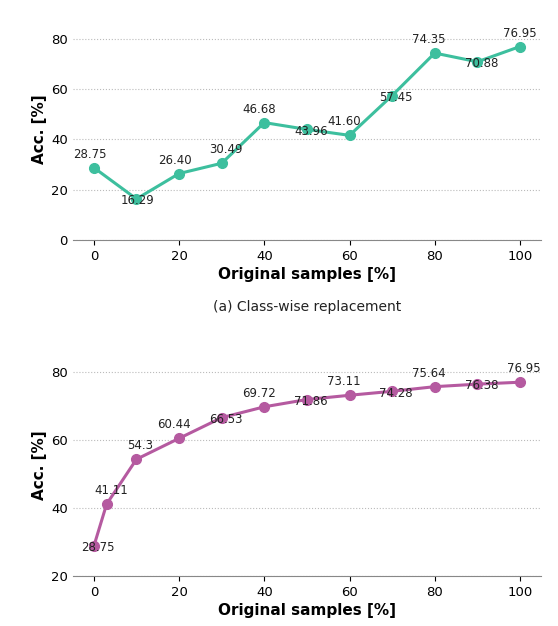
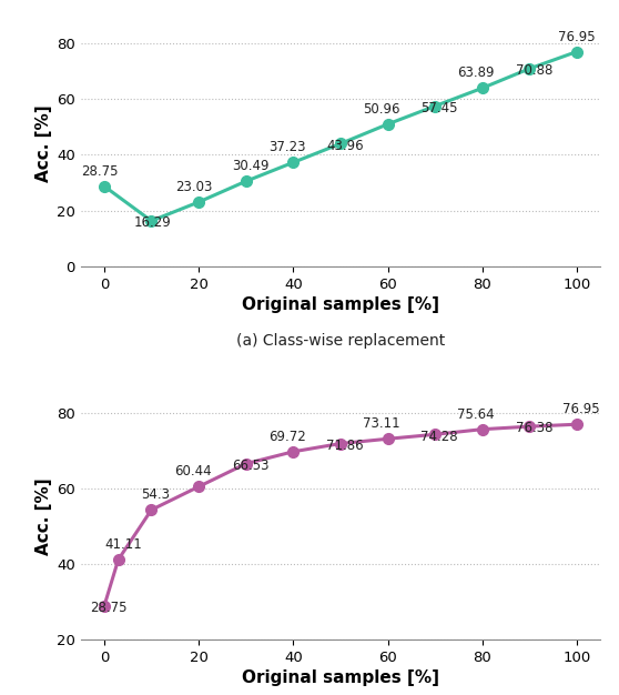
(a) Class-wise replacement/20: 26.40 -> 23.03
(a) Class-wise replacement/40: 46.68 -> 37.23
(a) Class-wise replacement/60: 41.60 -> 50.96
(a) Class-wise replacement/80: 74.35 -> 63.89
